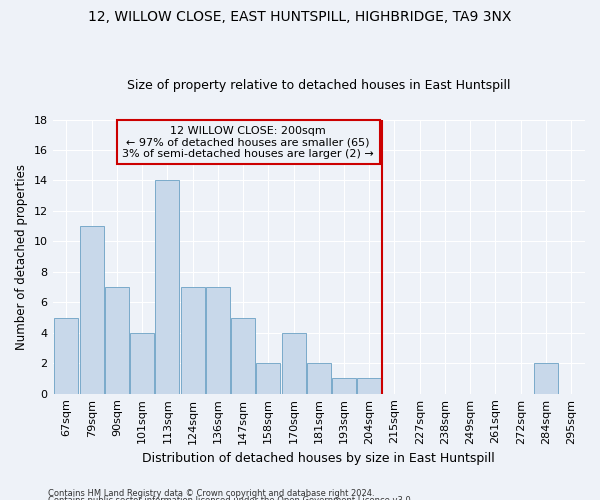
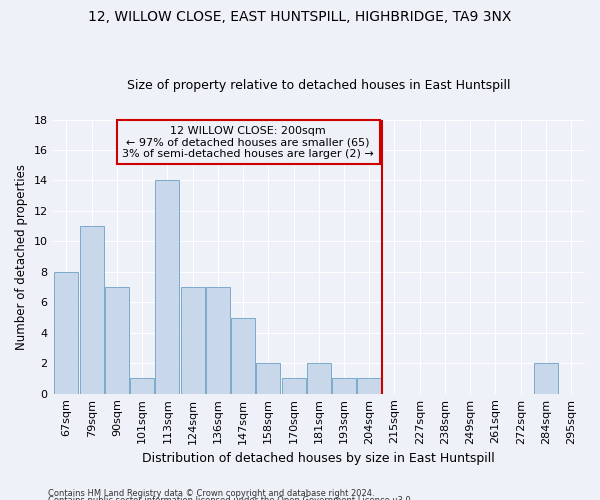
67sqm: 5 -> 8
101sqm: 4 -> 1
170sqm: 4 -> 1
